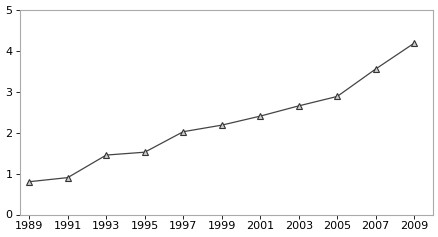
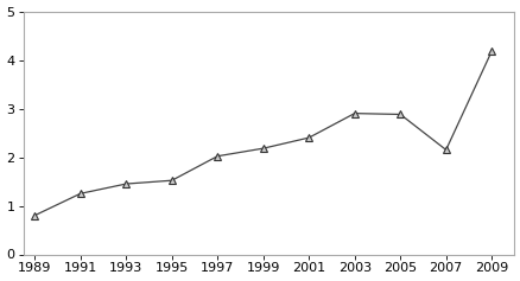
1991: 0.90 -> 1.25
2003: 2.65 -> 2.90
2007: 3.55 -> 2.15
